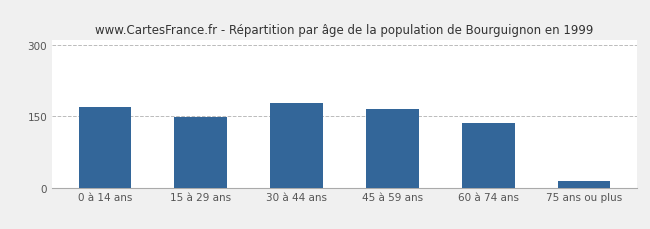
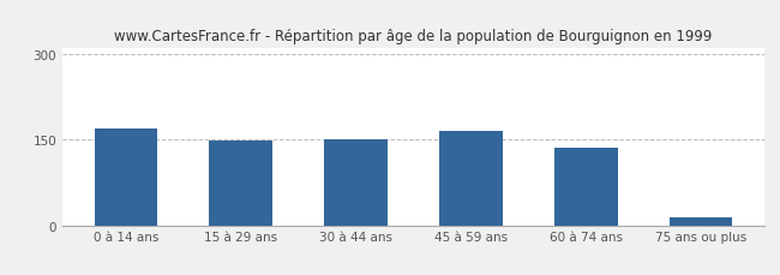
30 à 44 ans: 178 -> 150
